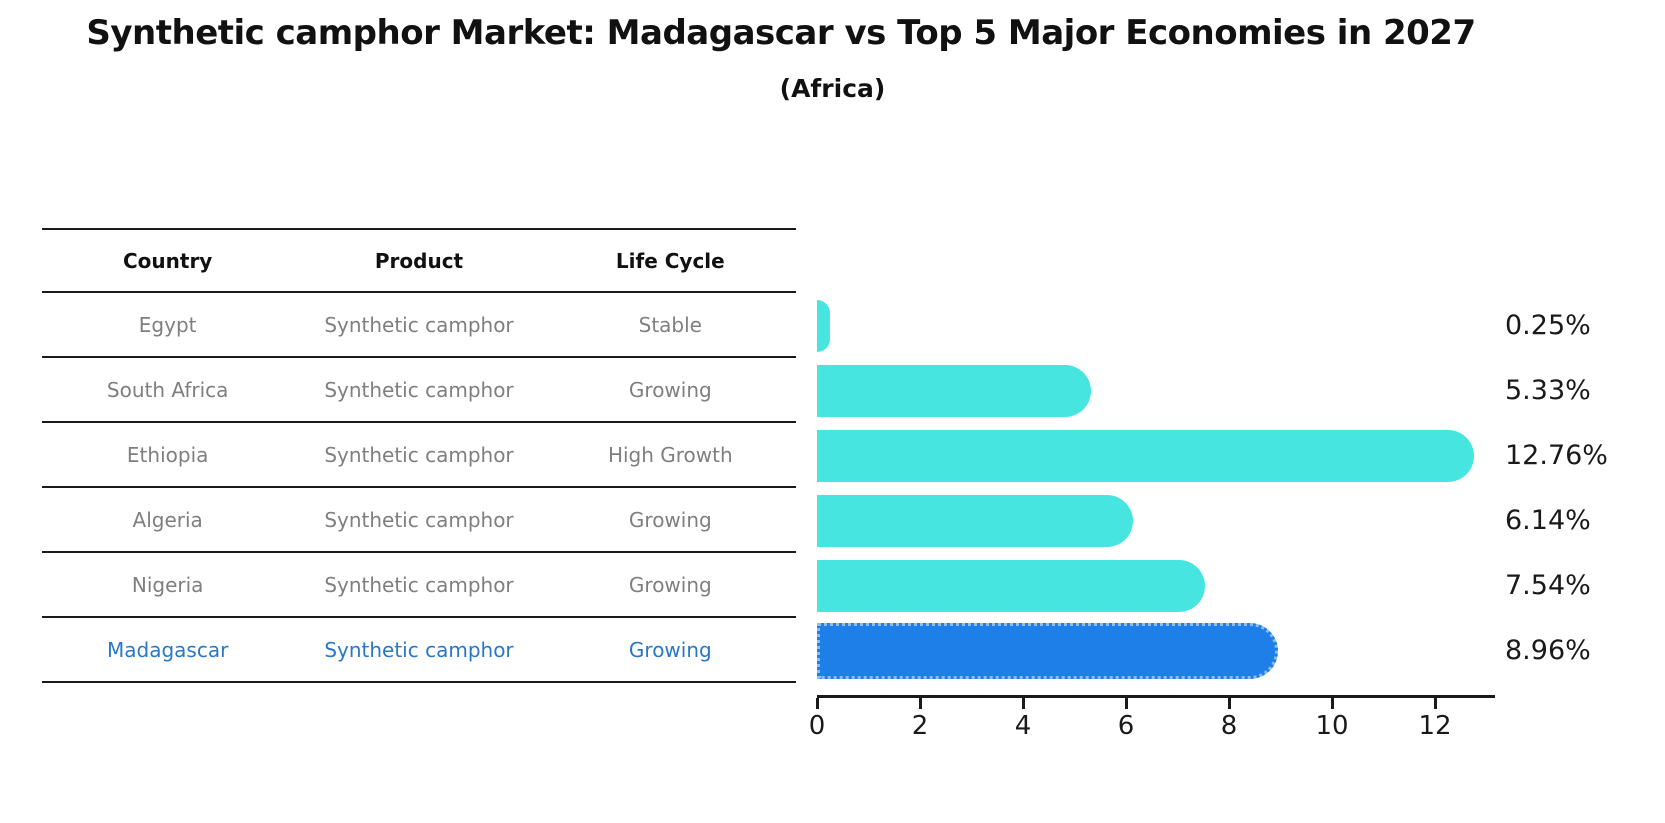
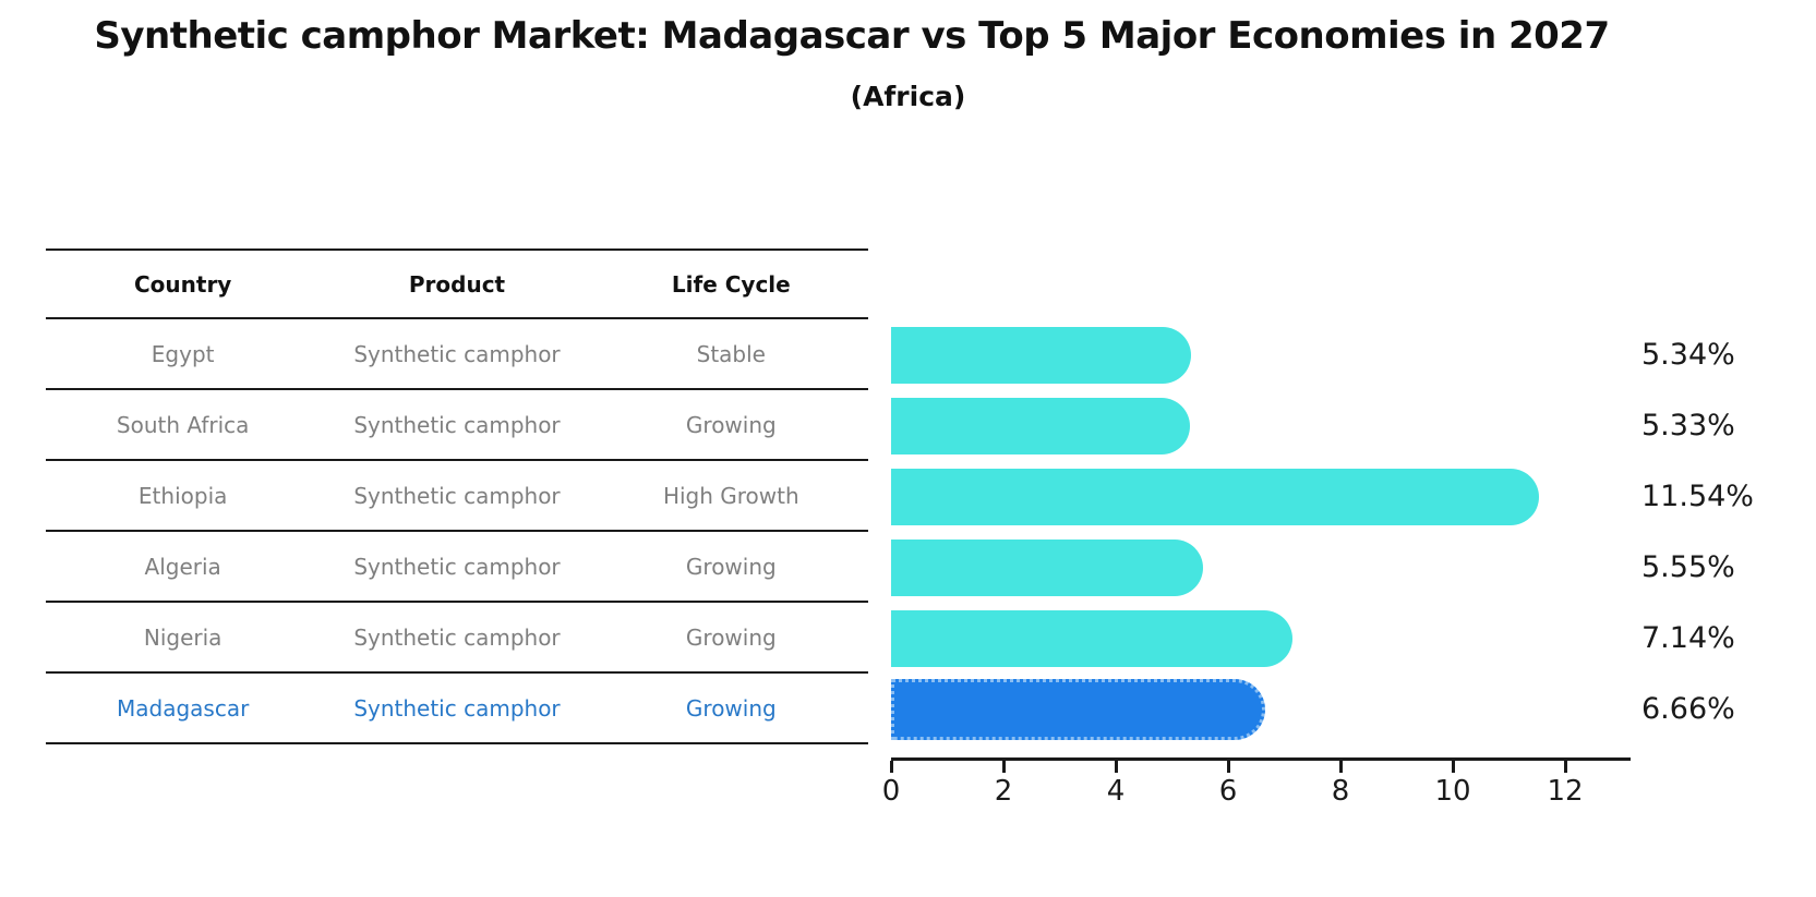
Egypt: 0.25% -> 5.34%
Ethiopia: 12.76% -> 11.54%
Algeria: 6.14% -> 5.55%
Nigeria: 7.54% -> 7.14%
Madagascar: 8.96% -> 6.66%
